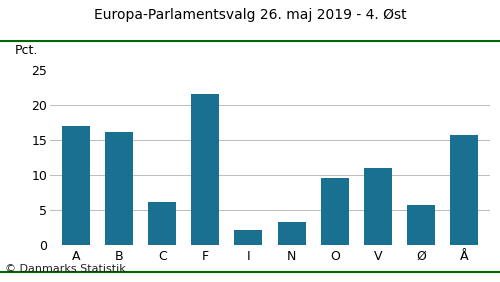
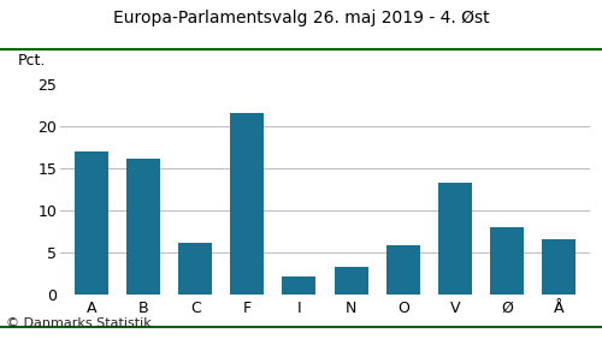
O: 9.6 -> 5.9
V: 11.0 -> 13.3
Ø: 5.8 -> 8.1
Å: 15.8 -> 6.6
